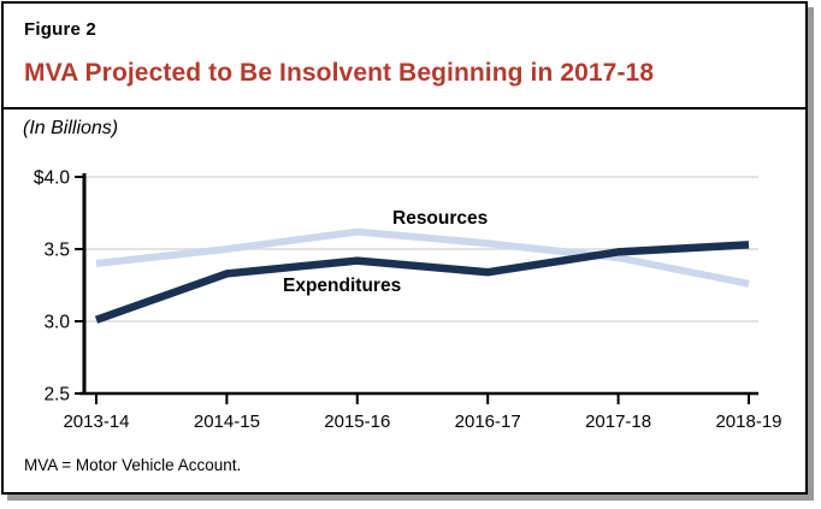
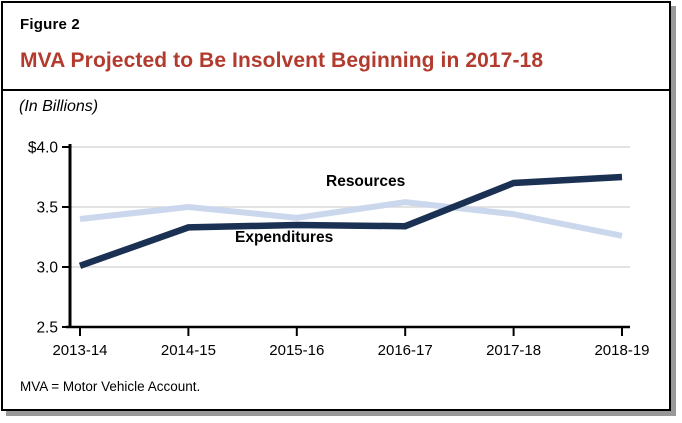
Resources/2015-16: $3.62 -> $3.41
Expenditures/2015-16: $3.42 -> $3.35
Expenditures/2017-18: $3.48 -> $3.70
Expenditures/2018-19: $3.53 -> $3.75
